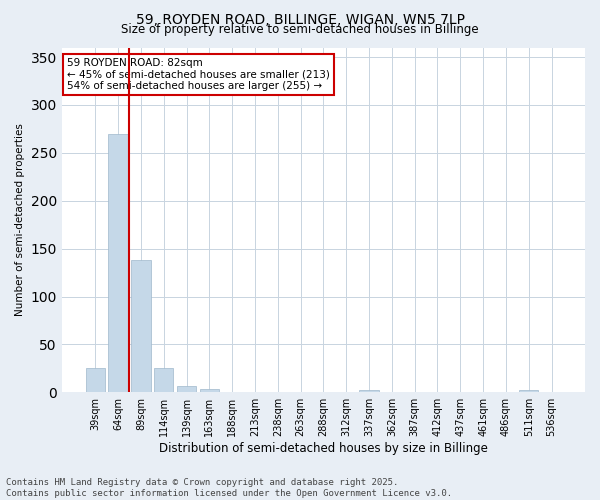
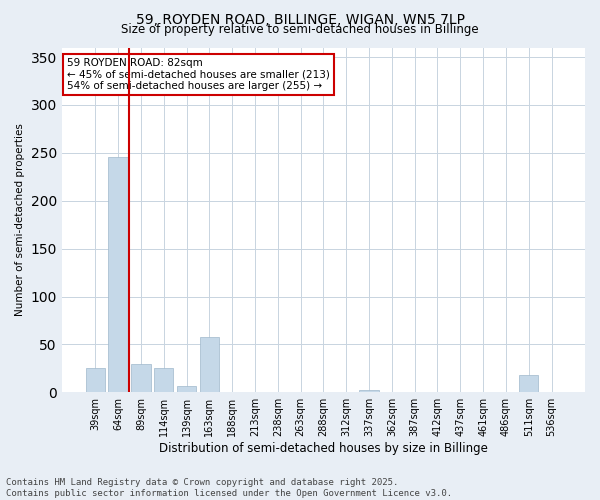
64sqm: 270 -> 246
89sqm: 138 -> 30
163sqm: 4 -> 58
511sqm: 2 -> 18
